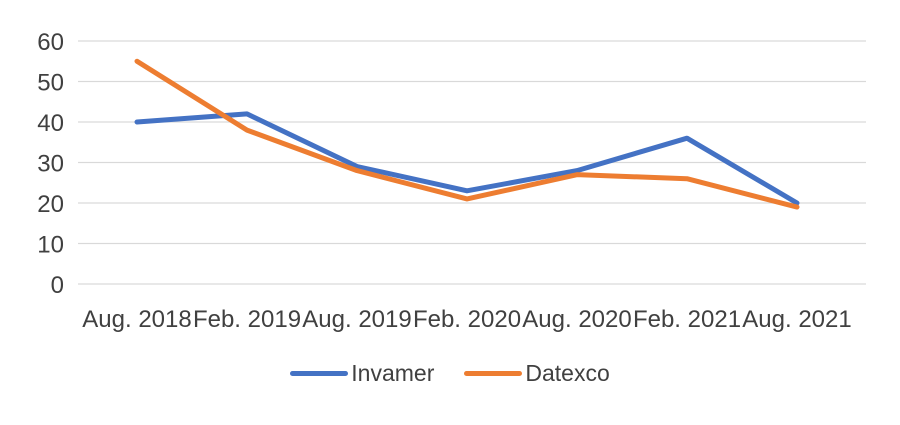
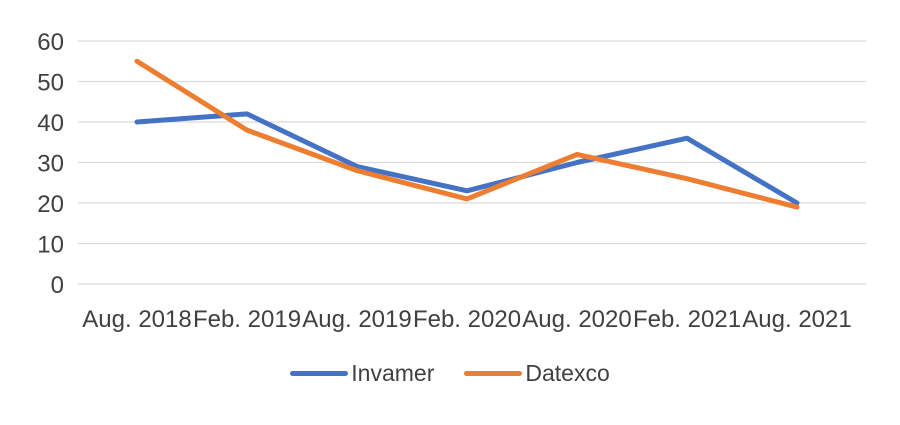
Invamer/Aug. 2020: 28 -> 30
Datexco/Aug. 2020: 27 -> 32
